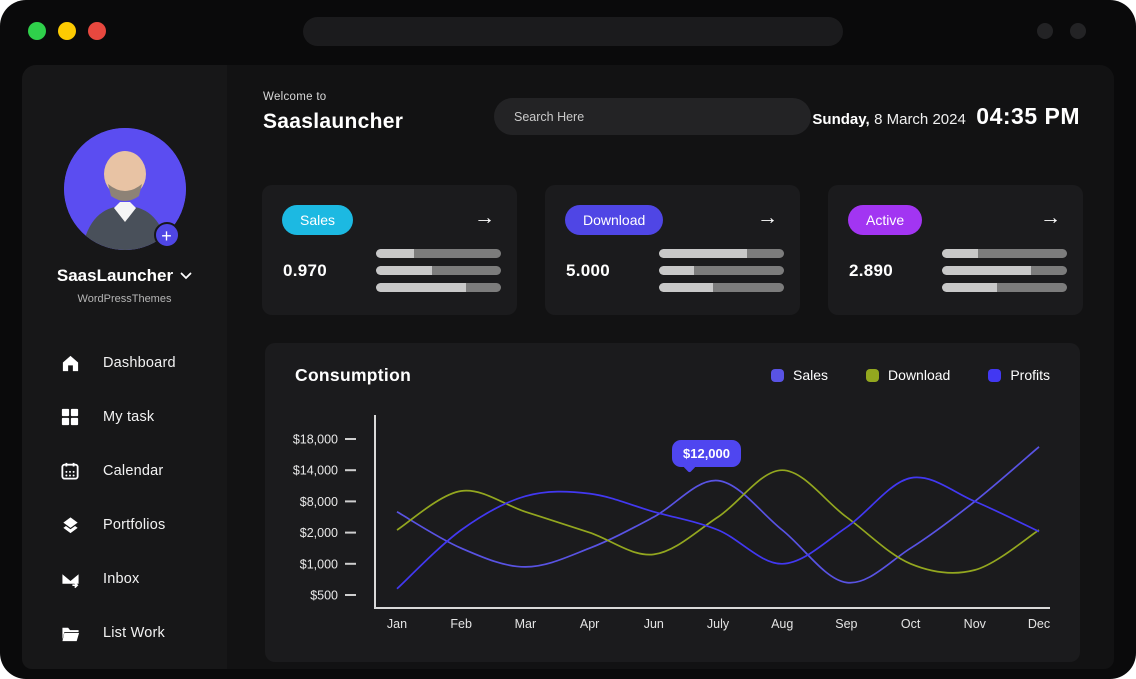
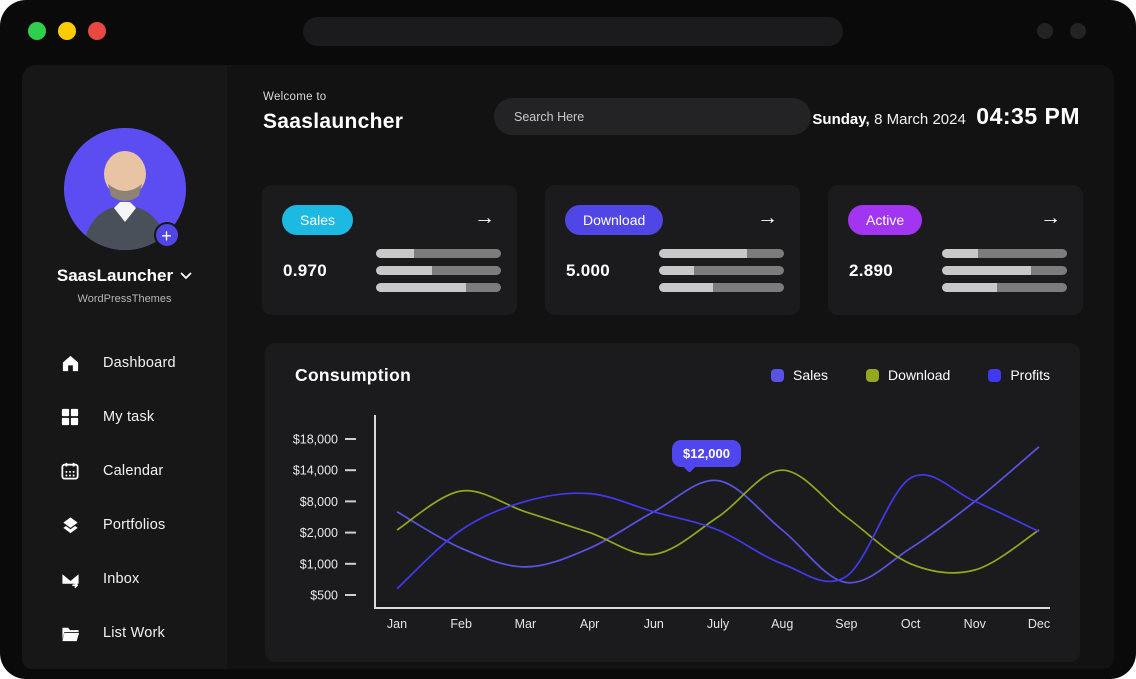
Profits/Mar: $9000 -> $8000
Sales/Jun: $5000 -> $6000
Profits/Sep: $3000 -> $1000
